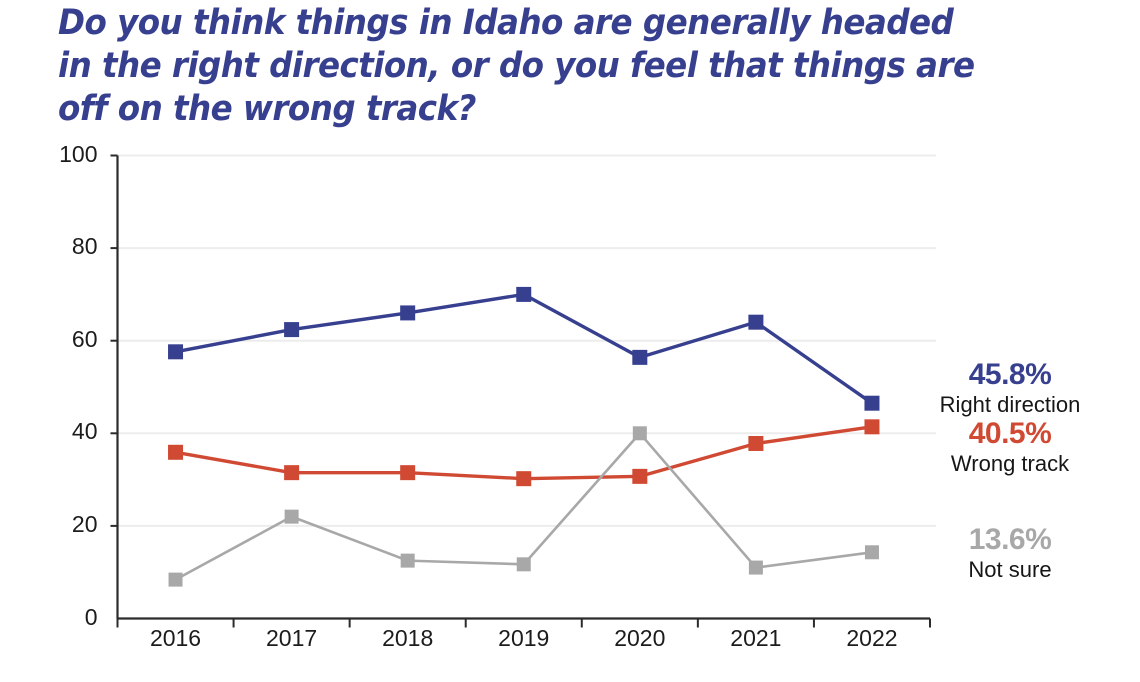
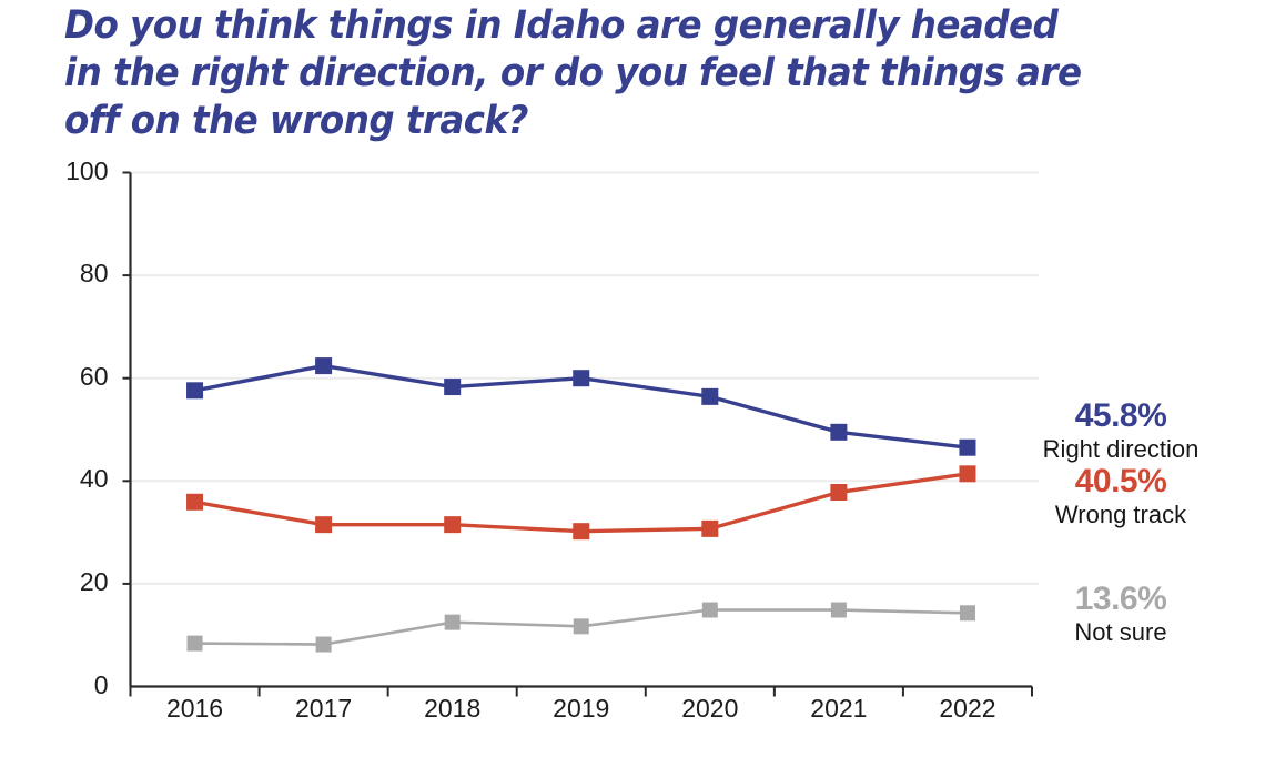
Not sure/2017: 22 -> 8
Right direction/2018: 66 -> 58
Right direction/2019: 70 -> 60
Not sure/2020: 40 -> 15
Right direction/2021: 64 -> 50
Not sure/2021: 11 -> 15
